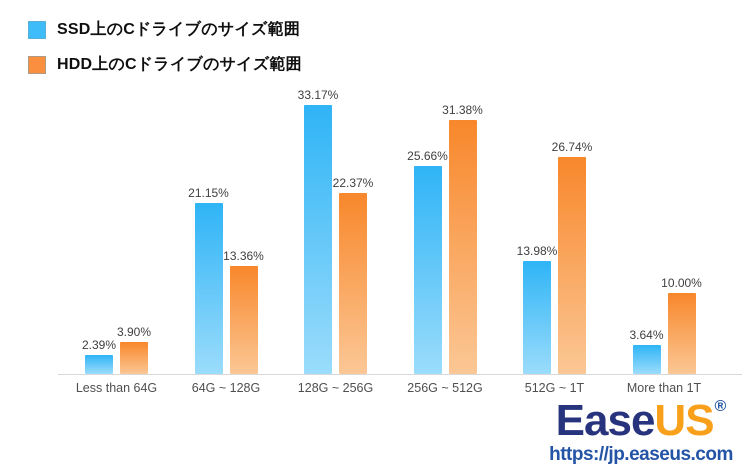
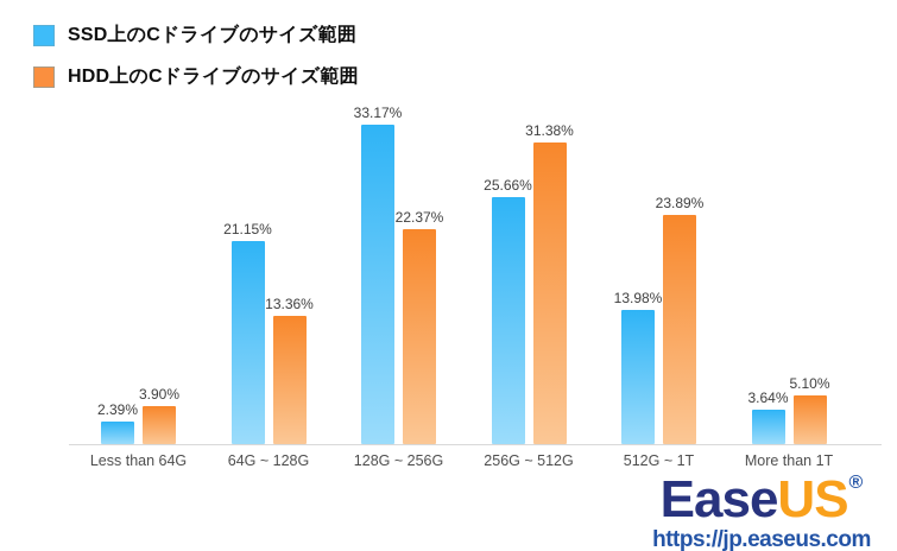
HDD上のCドライブのサイズ範囲/512G ~ 1T: 26.74% -> 23.89%
HDD上のCドライブのサイズ範囲/More than 1T: 10.00% -> 5.10%
